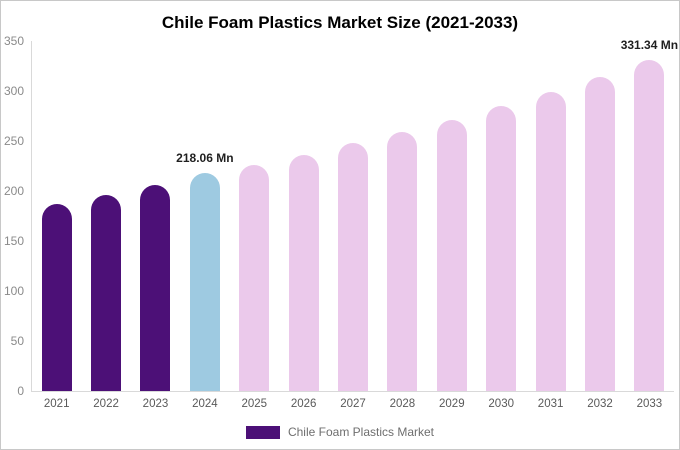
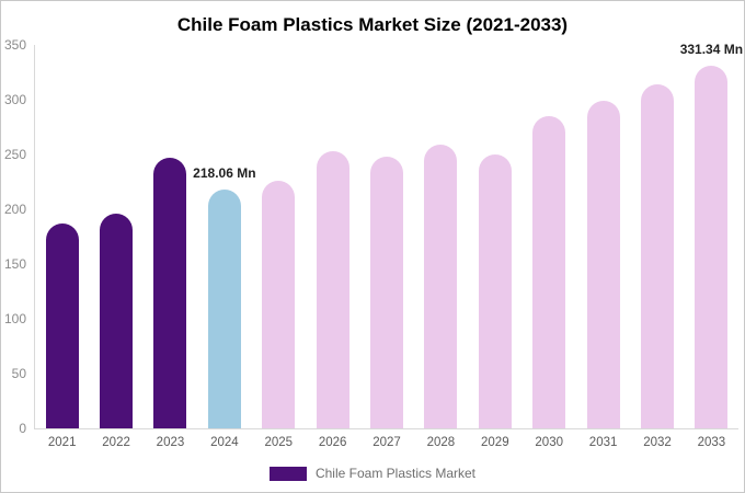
2023: 206 -> 247
2026: 236 -> 253
2029: 271 -> 250
